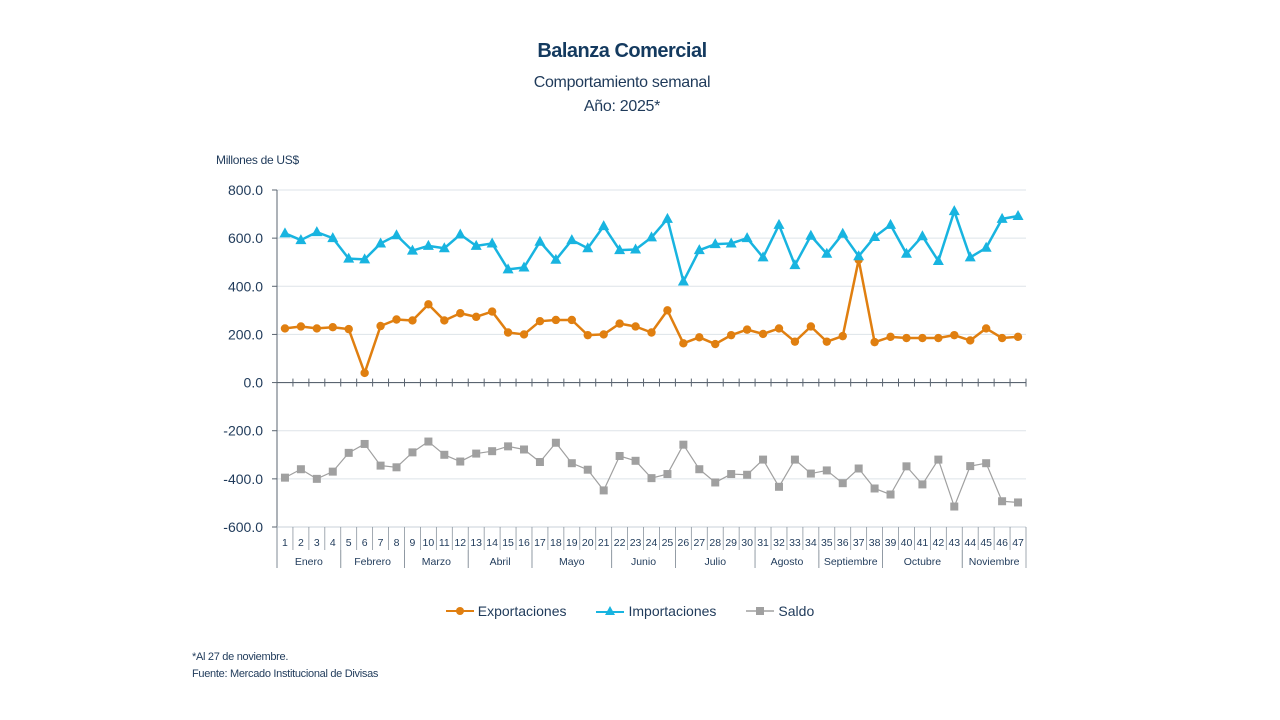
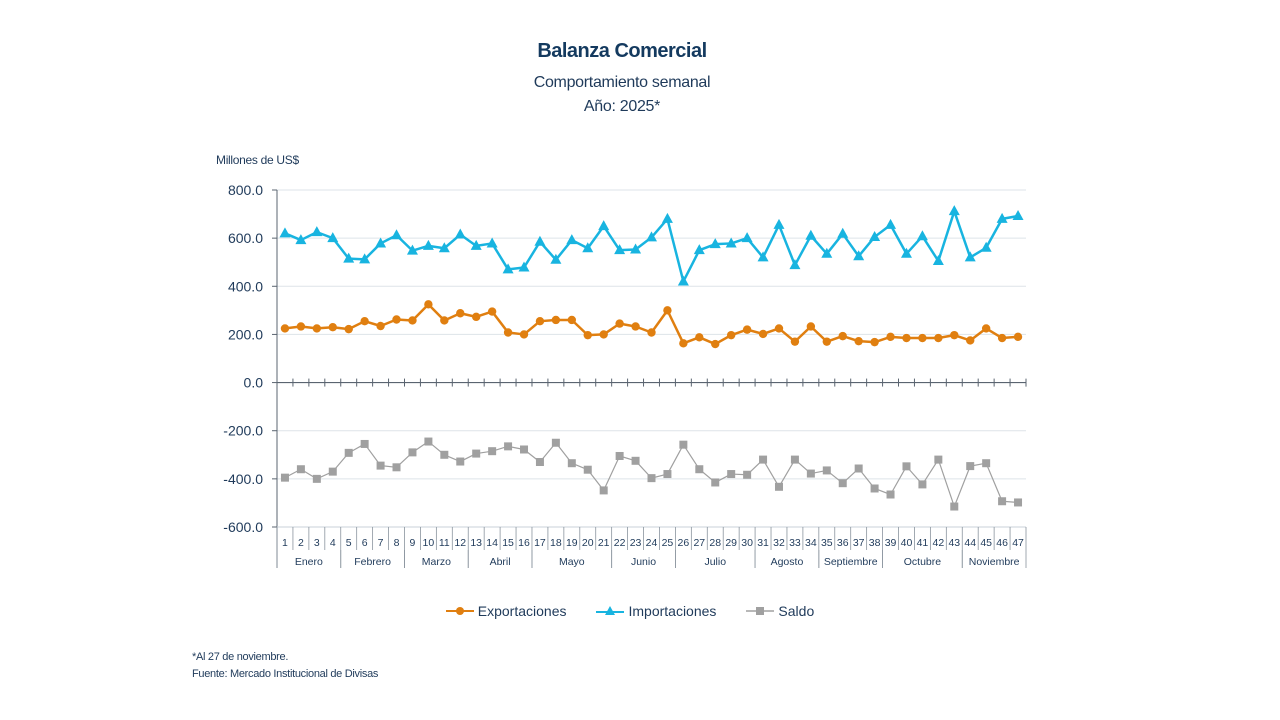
Exportaciones/6: 40 -> 260
Exportaciones/37: 510 -> 170
